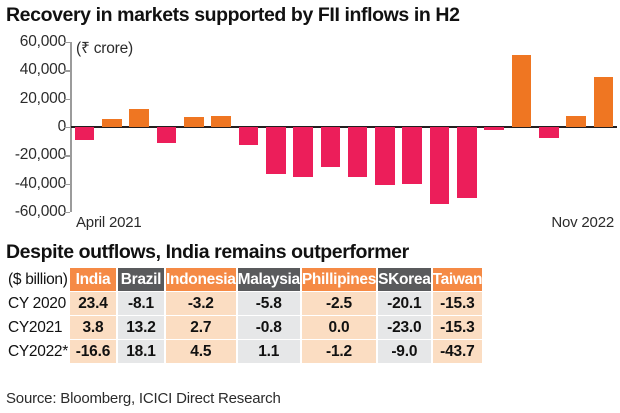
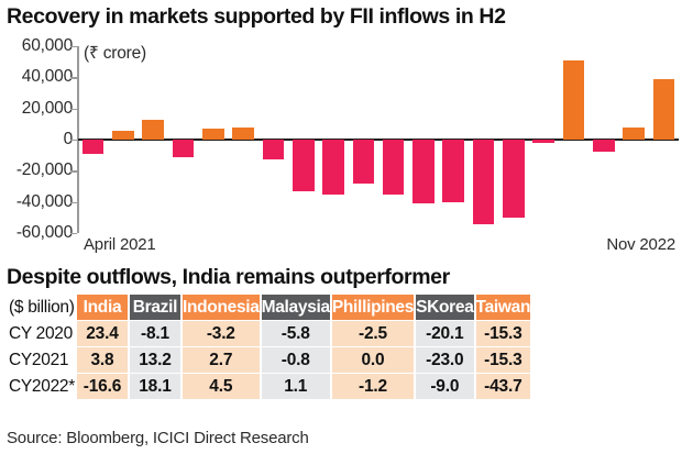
Nov 2022: 35000 -> 39000
